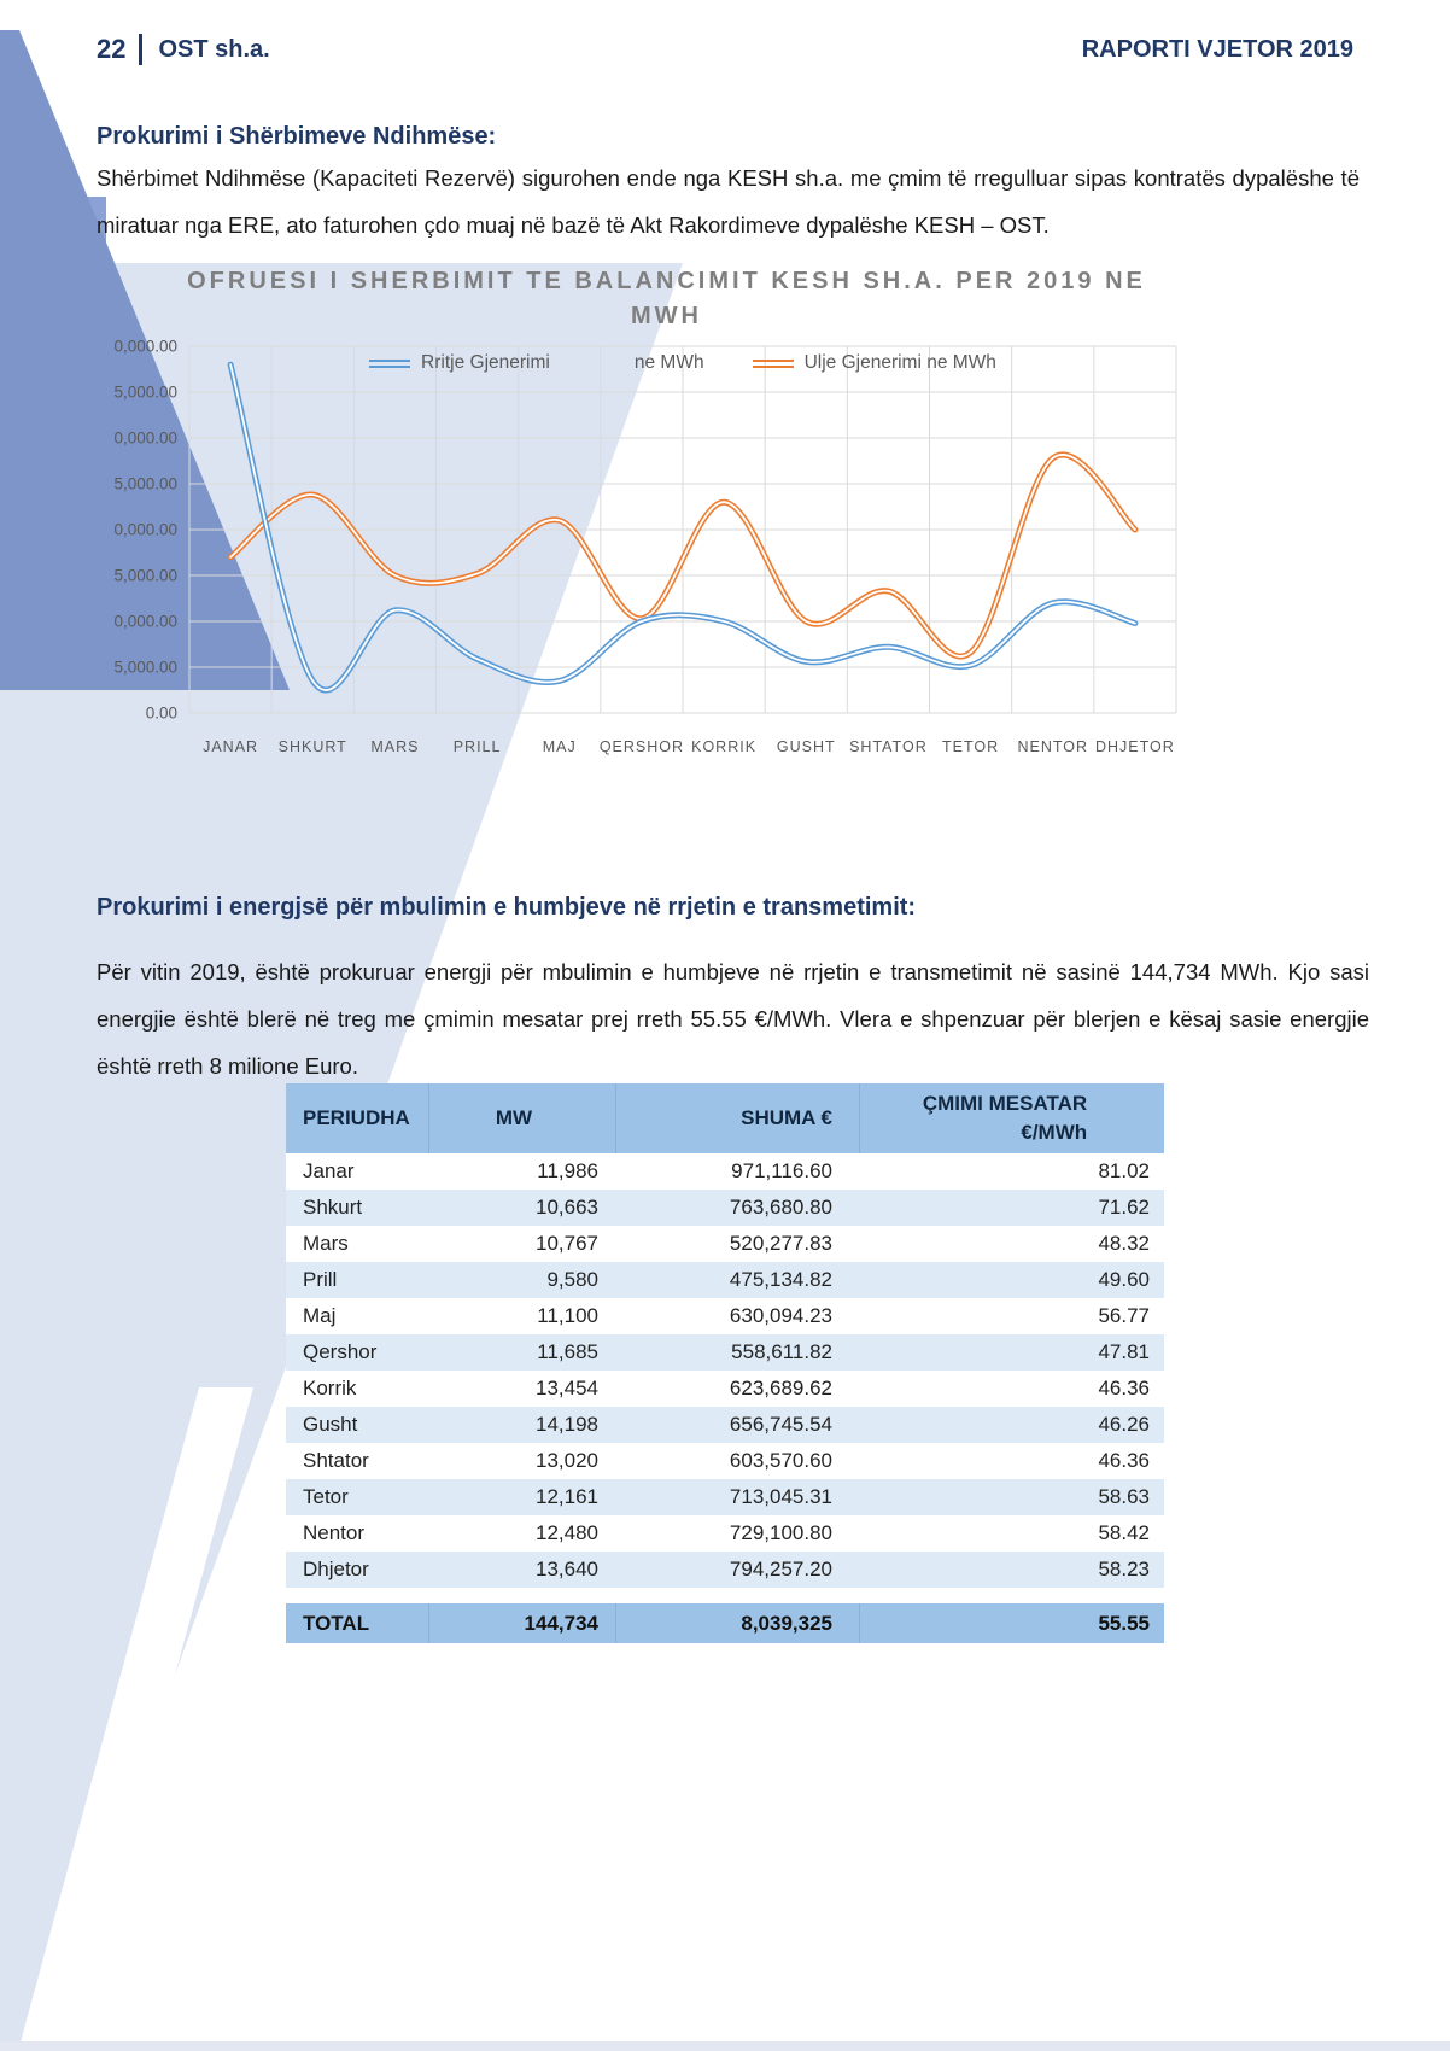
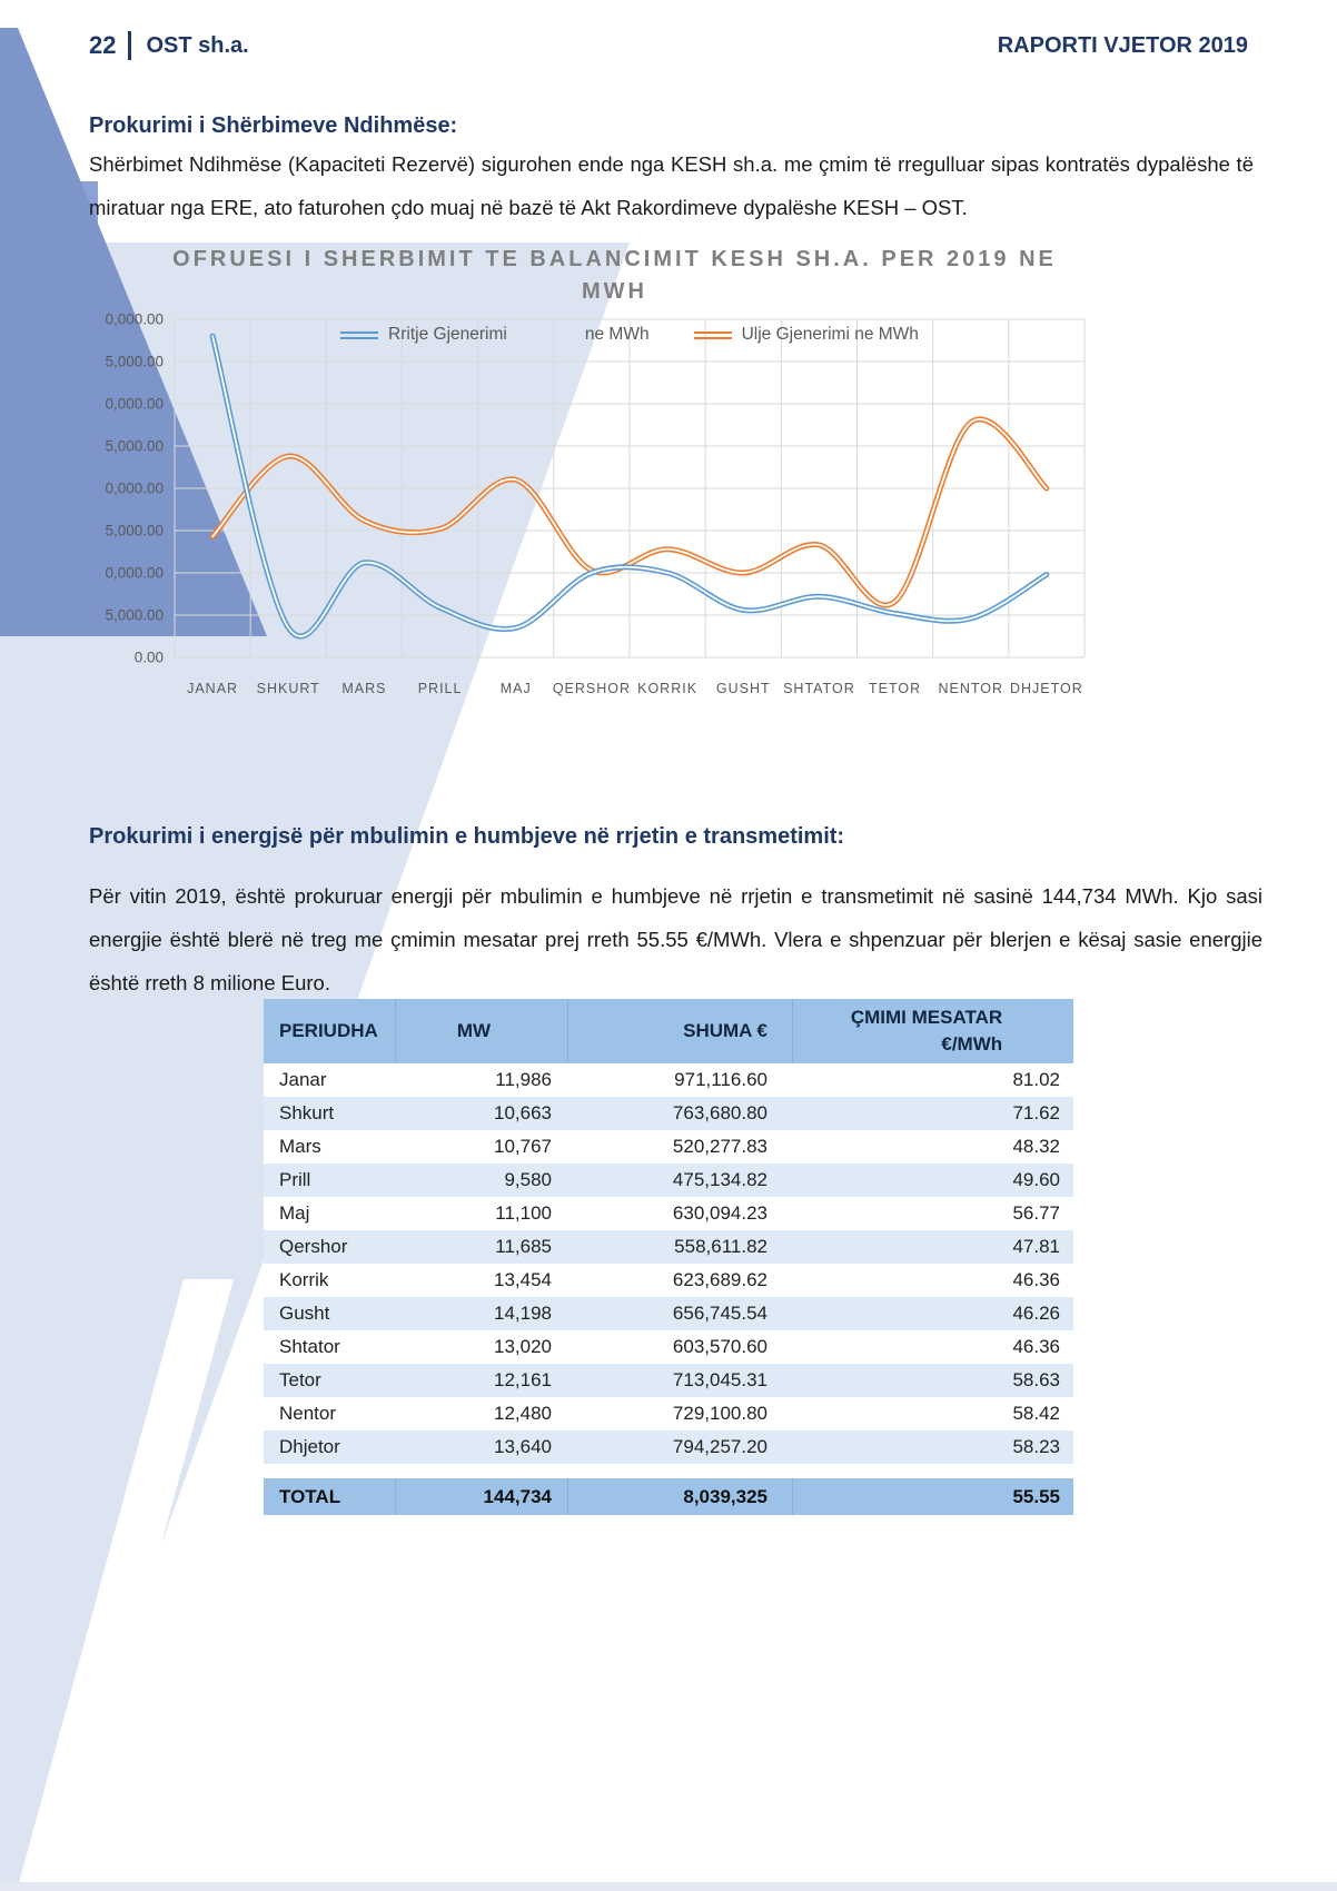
Ulje Gjenerimi ne MWh/JANAR: 17000 -> 14000
Ulje Gjenerimi ne MWh/MARS: 15000 -> 16000
Ulje Gjenerimi ne MWh/KORRIK: 23000 -> 13000
Rritje Gjenerimi ne MWh/NENTOR: 12000 -> 5000
